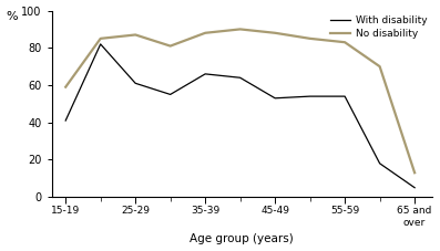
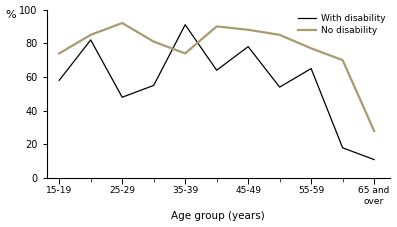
With disability/15-19: 41 -> 58
No disability/15-19: 59 -> 74
With disability/25-29: 61 -> 48
No disability/25-29: 87 -> 92
With disability/35-39: 66 -> 91
No disability/35-39: 88 -> 74
With disability/45-49: 53 -> 78
With disability/55-59: 54 -> 65
No disability/55-59: 83 -> 77
With disability/65 and over: 5 -> 11
No disability/65 and over: 13 -> 28
